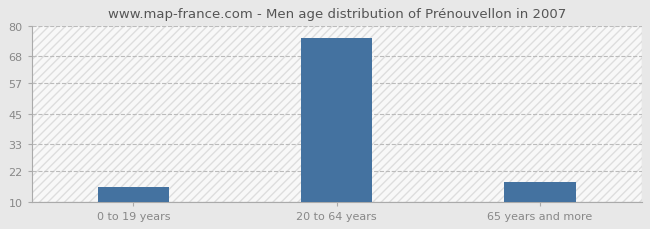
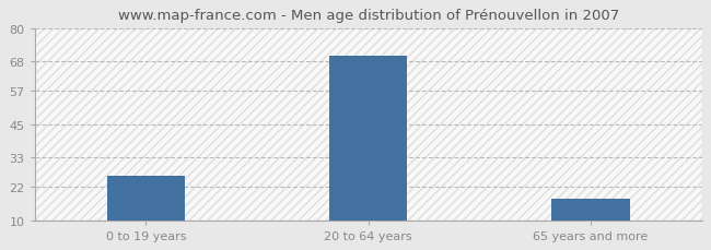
0 to 19 years: 16 -> 26
20 to 64 years: 75 -> 70
